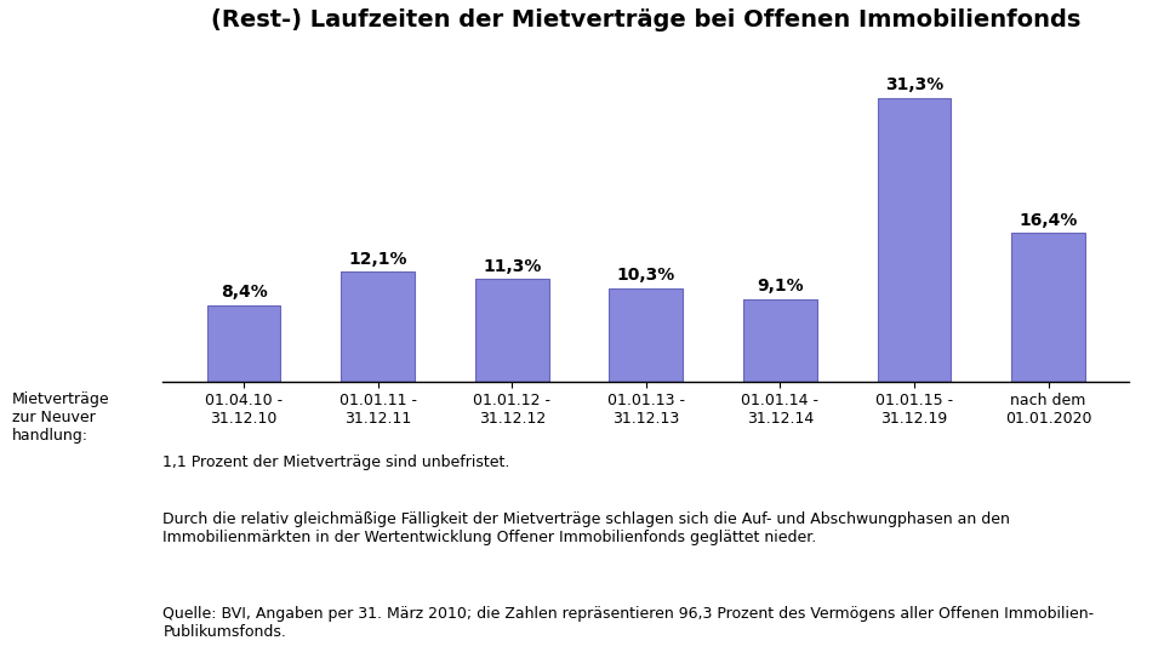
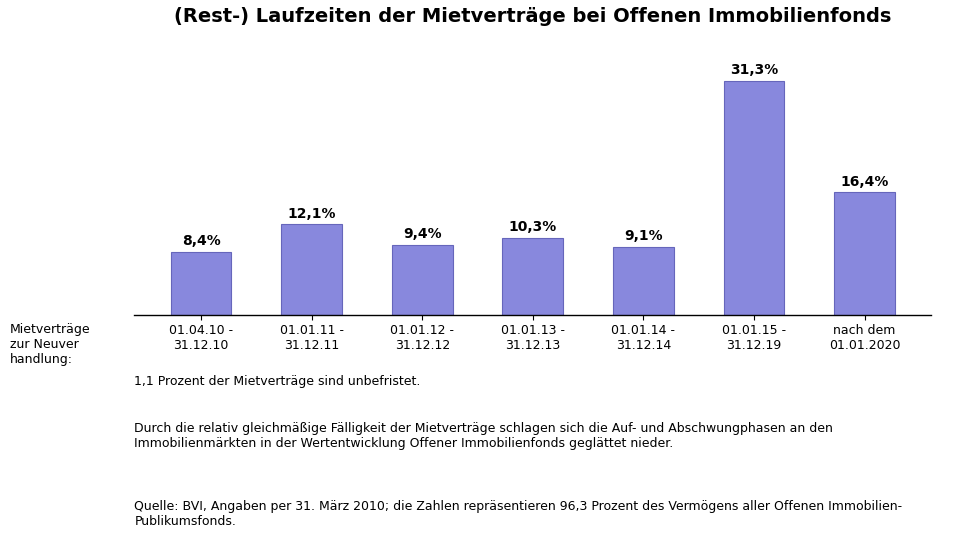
01.01.12 - 31.12.12: 11,3% -> 9,4%
